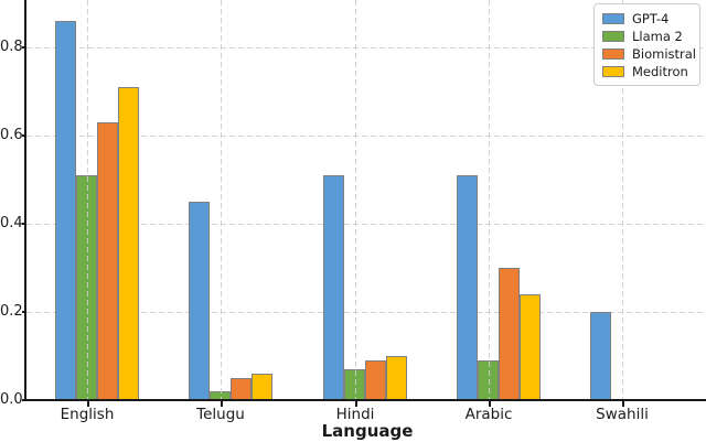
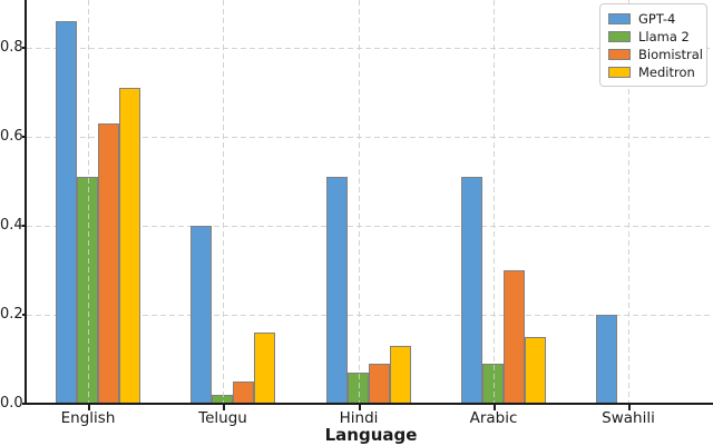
GPT-4/Telugu: 0.45 -> 0.40
Meditron/Telugu: 0.06 -> 0.16
Meditron/Hindi: 0.10 -> 0.13
Meditron/Arabic: 0.24 -> 0.15
